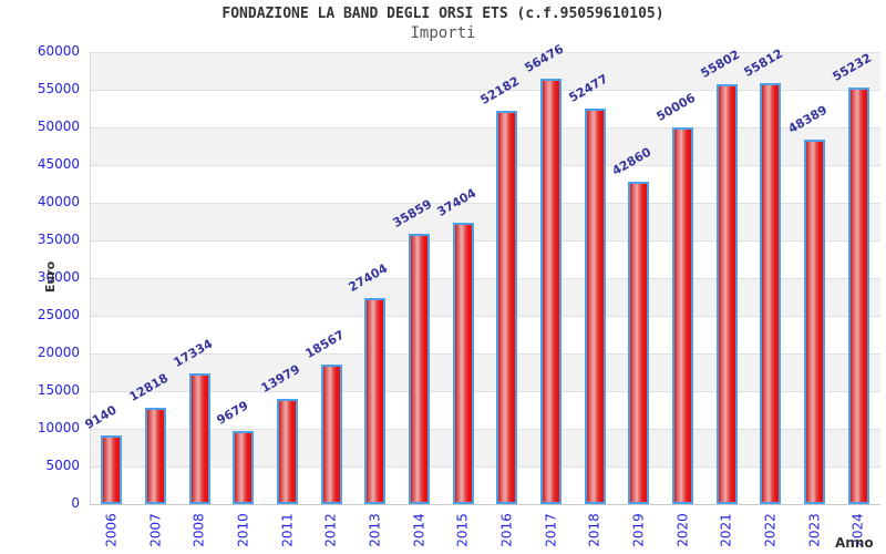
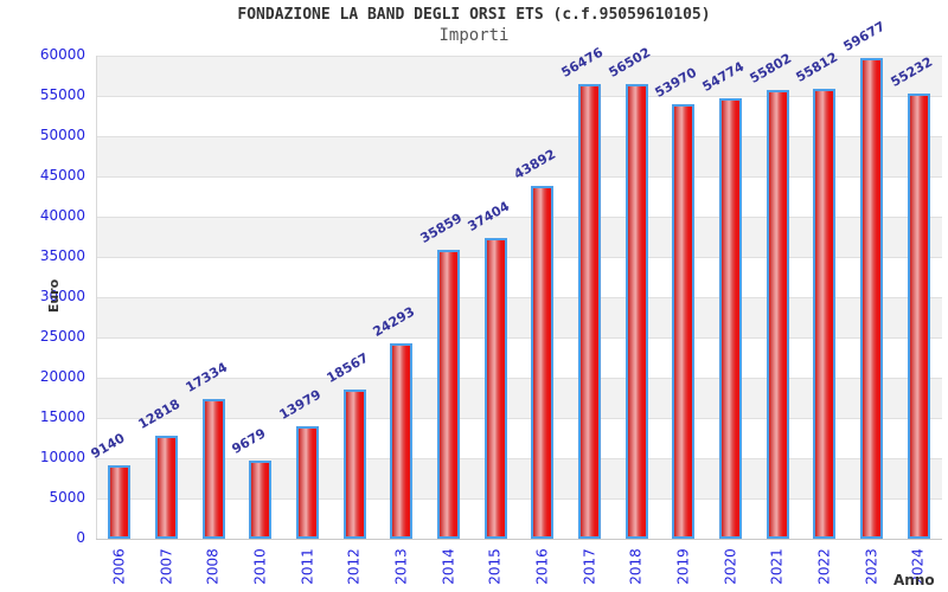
2013: 27404 -> 24293
2016: 52182 -> 43892
2018: 52477 -> 56502
2019: 42860 -> 53970
2020: 50006 -> 54774
2023: 48389 -> 59677
